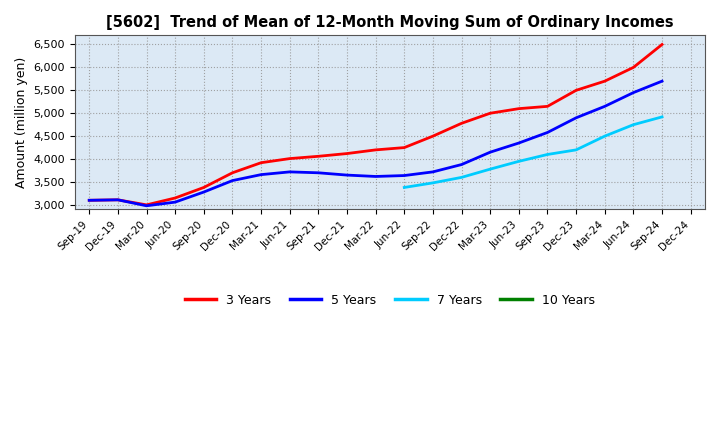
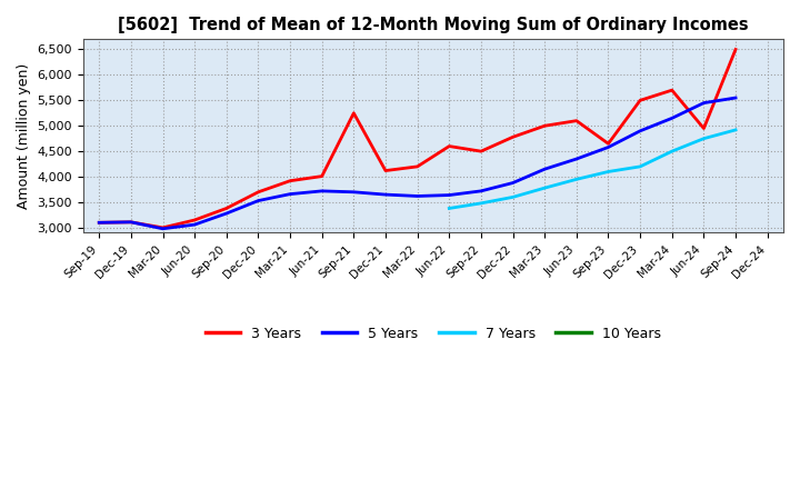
3 Years/Sep-21: 4,060 -> 5,250
3 Years/Jun-22: 4,250 -> 4,600
3 Years/Sep-23: 5,150 -> 4,650
3 Years/Jun-24: 6,000 -> 4,950
5 Years/Sep-24: 5,700 -> 5,550
